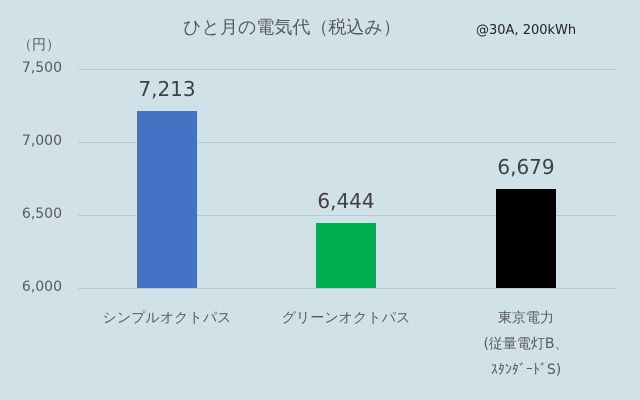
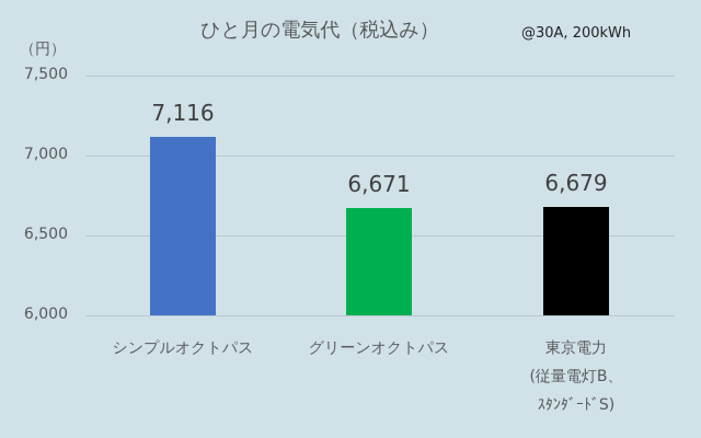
シンプルオクトパス: 7,213 -> 7,116
グリーンオクトパス: 6,444 -> 6,671
